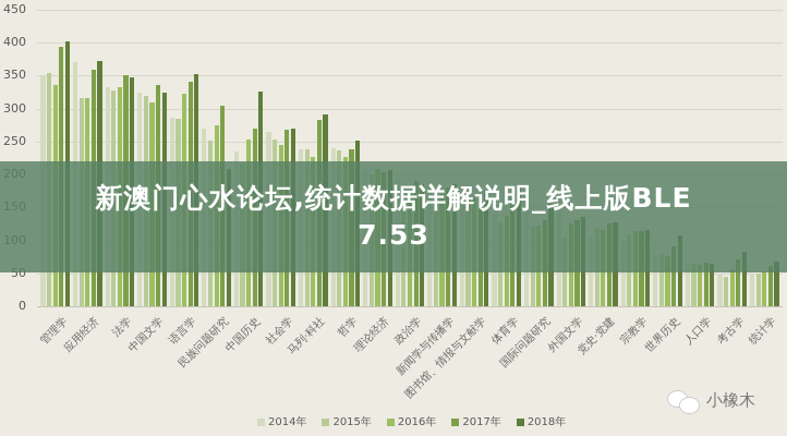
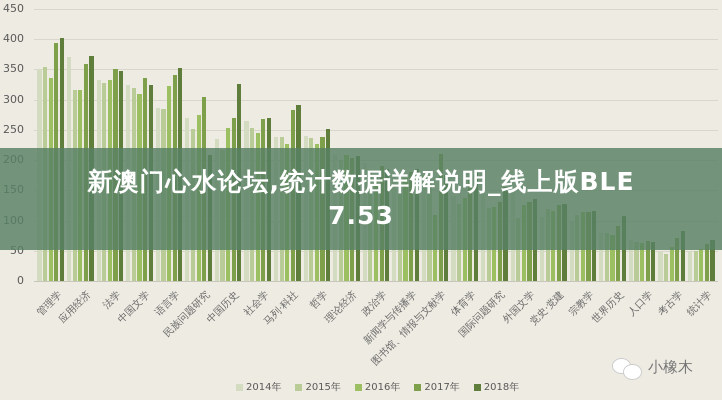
2016年/图书馆、情报与文献学: 160 -> 110
2017年/图书馆、情报与文献学: 170 -> 210
